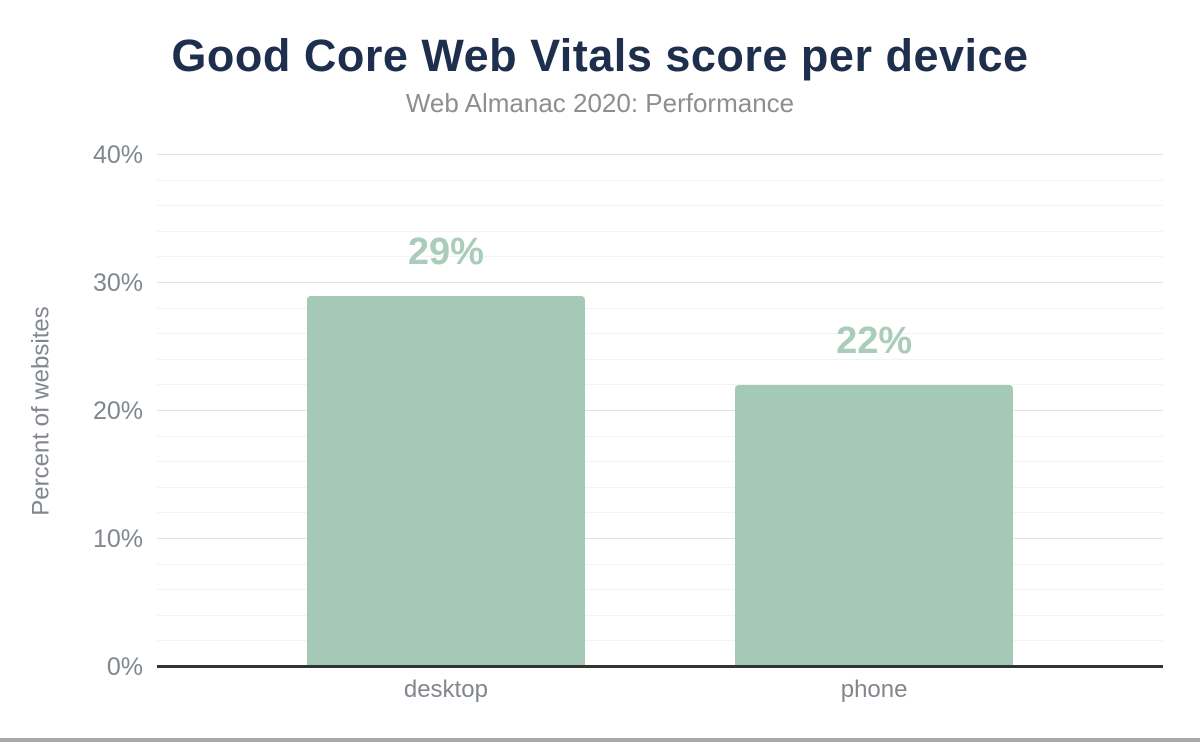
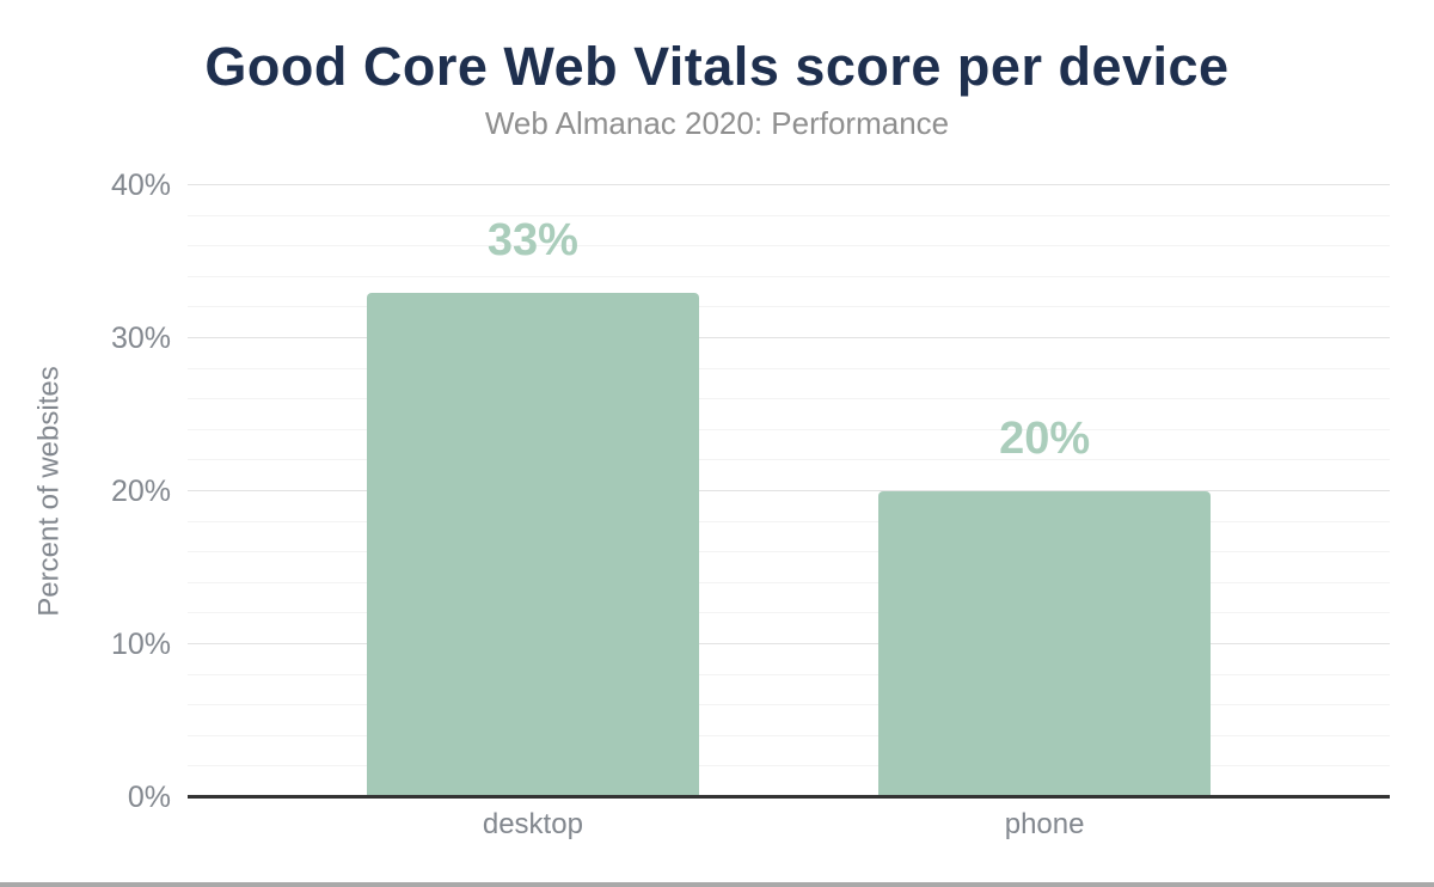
desktop: 29% -> 33%
phone: 22% -> 20%
